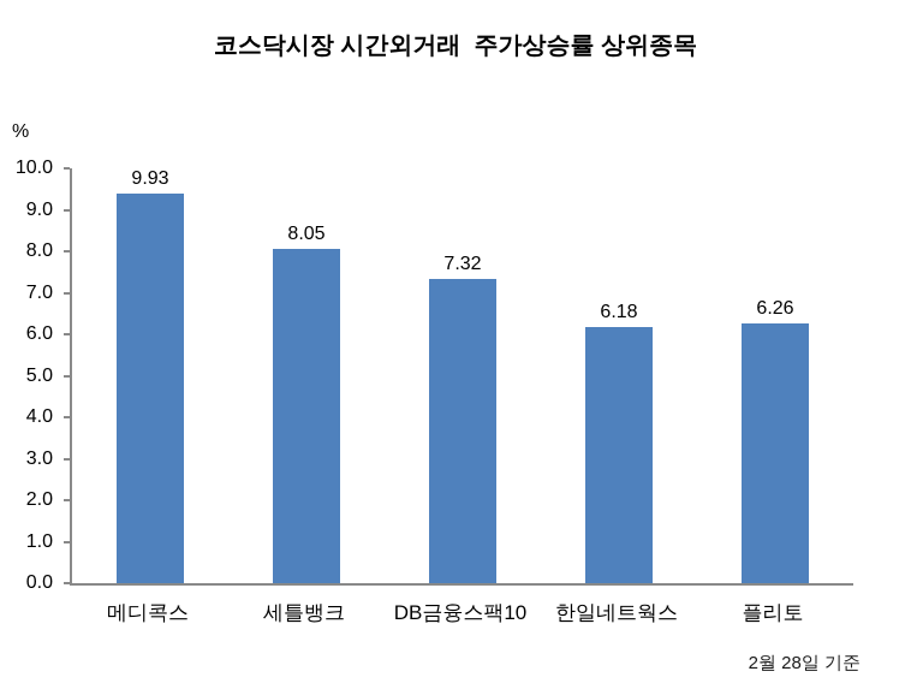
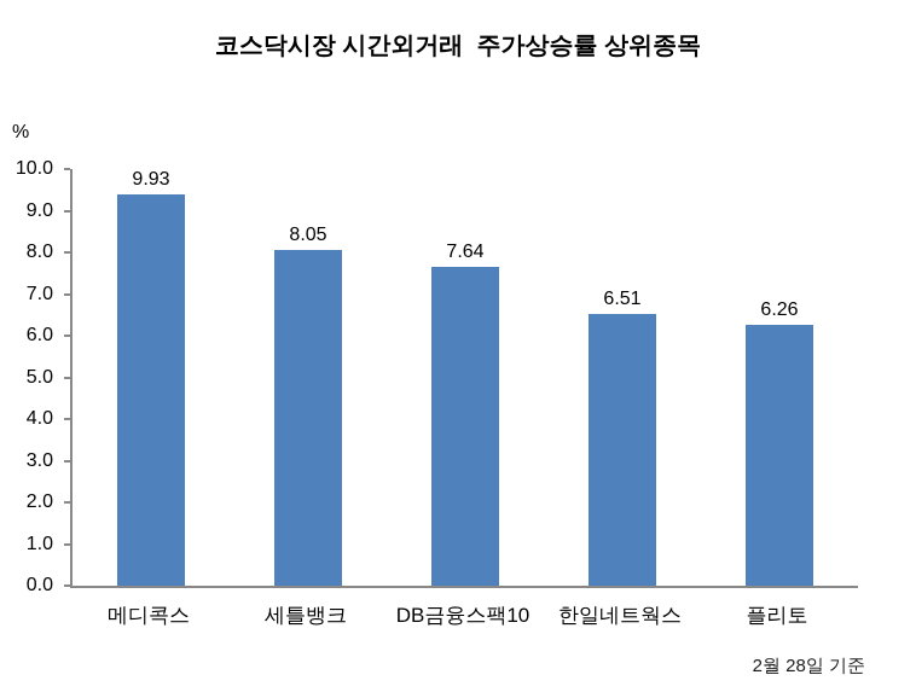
DB금융스팩10: 7.32 -> 7.64
한일네트웍스: 6.18 -> 6.51
